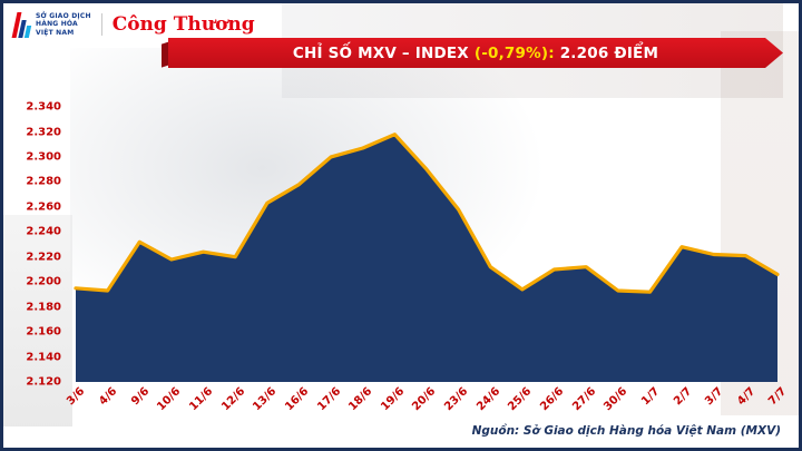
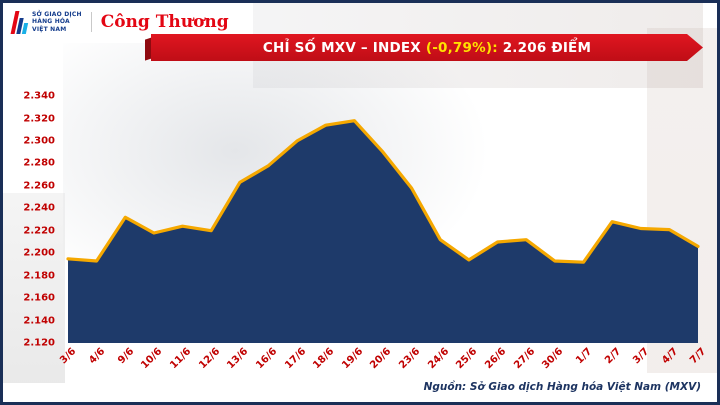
18/6: 2307 -> 2314
